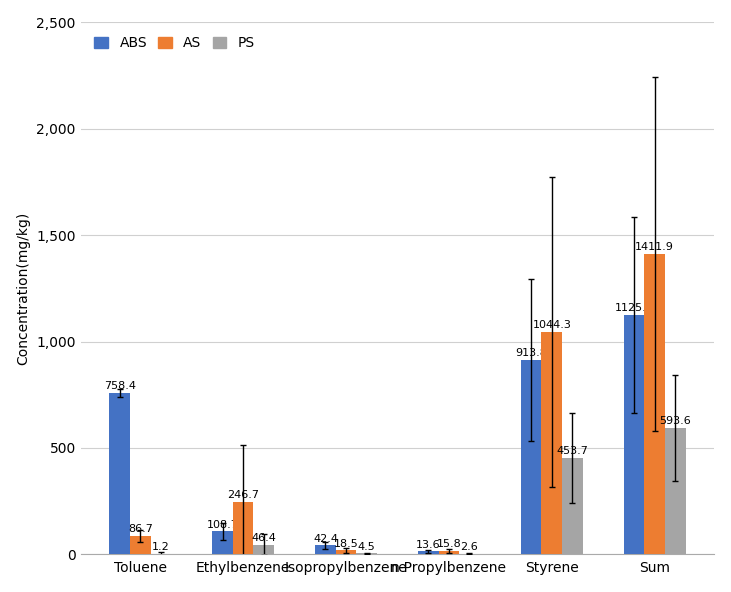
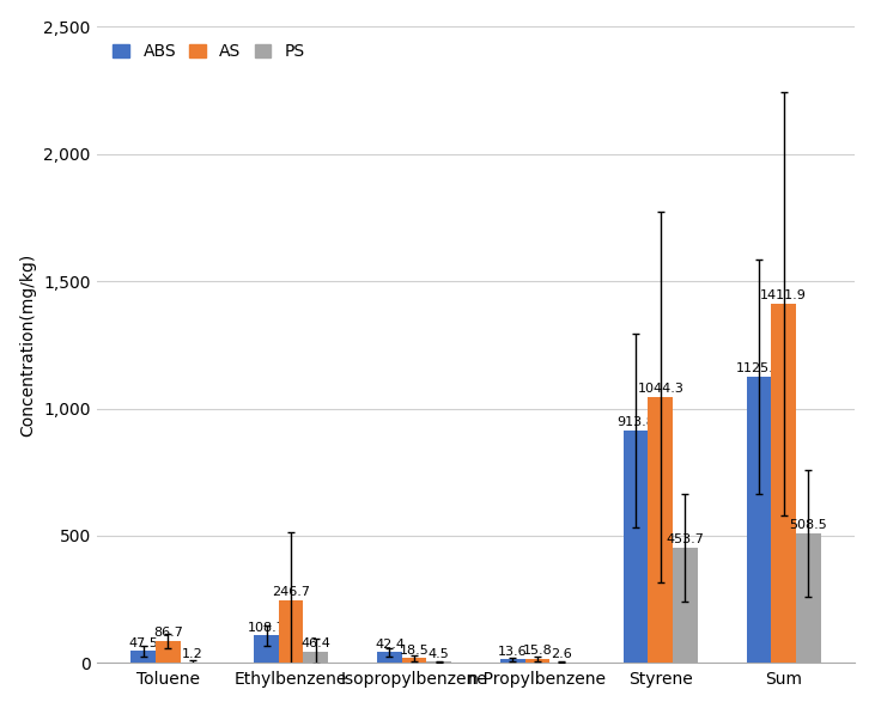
ABS/Toluene: 758.4 -> 47.5
PS/Sum: 593.6 -> 508.5
